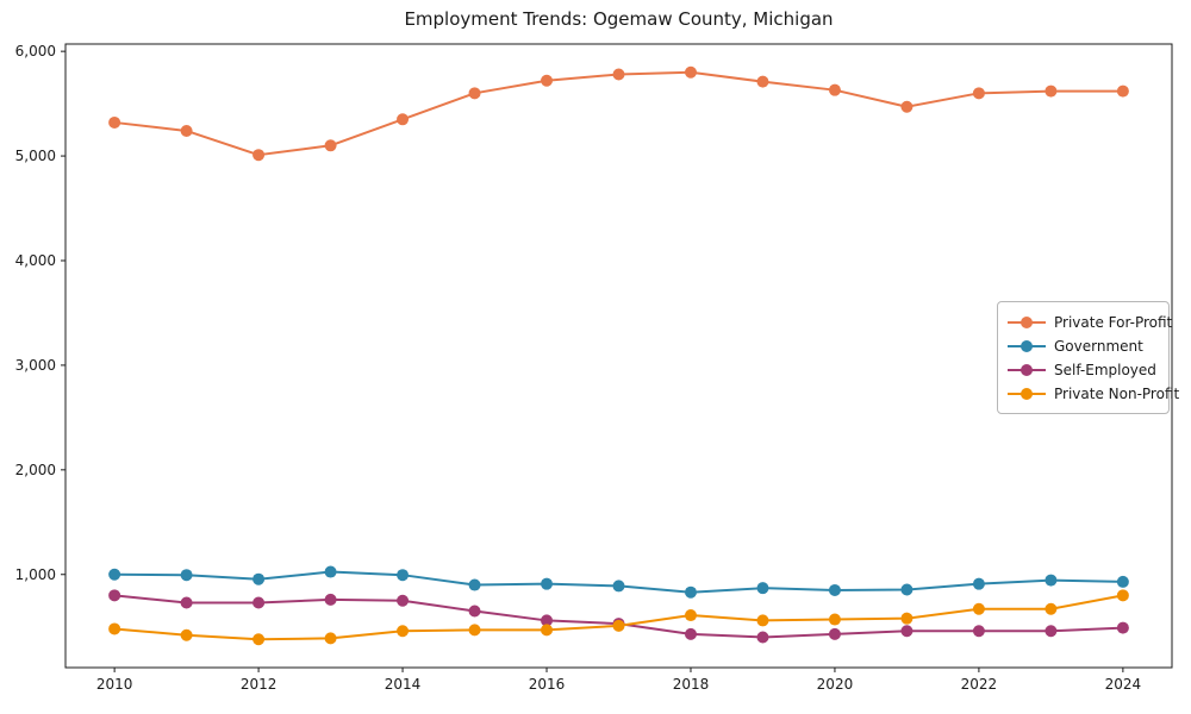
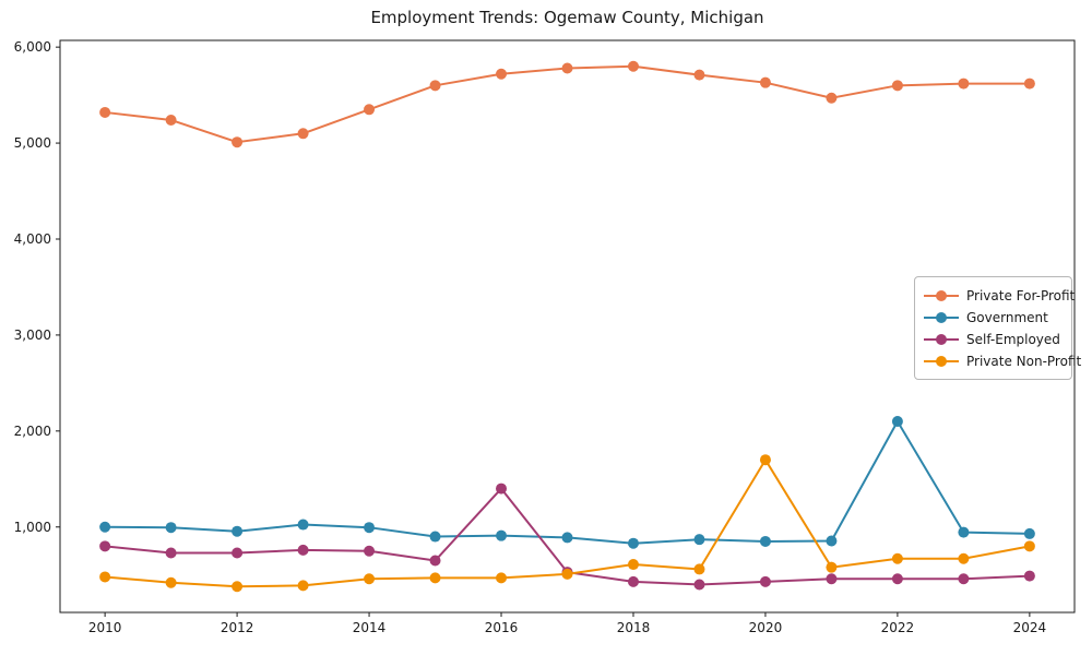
Self-Employed/2016: 600 -> 1400
Private Non-Profit/2020: 600 -> 1700
Government/2022: 900 -> 2100
